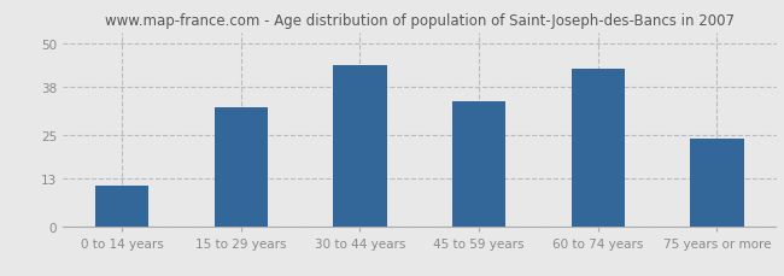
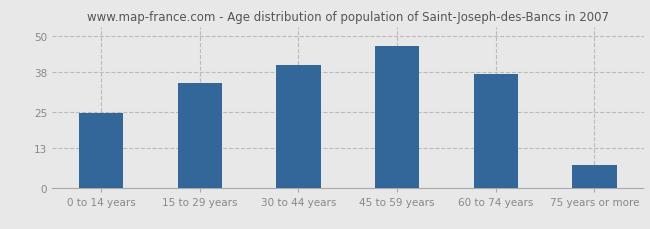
0 to 14 years: 11.0 -> 24.5
15 to 29 years: 32.5 -> 34.5
30 to 44 years: 44.0 -> 40.5
45 to 59 years: 34.0 -> 46.5
60 to 74 years: 43.0 -> 37.5
75 years or more: 24.0 -> 7.5
